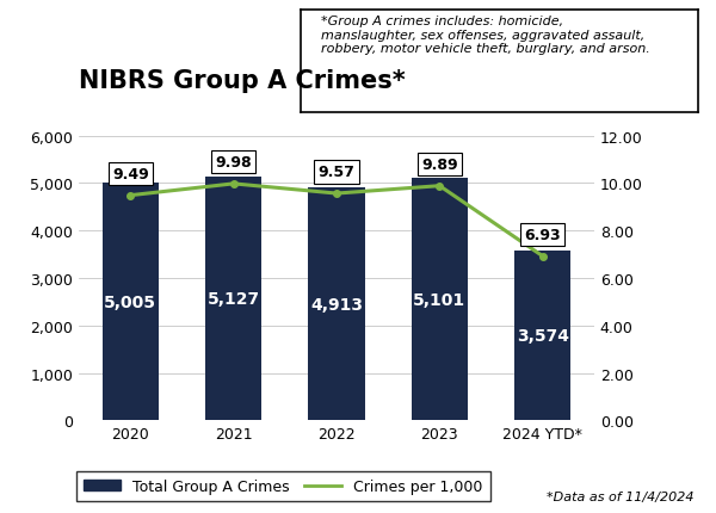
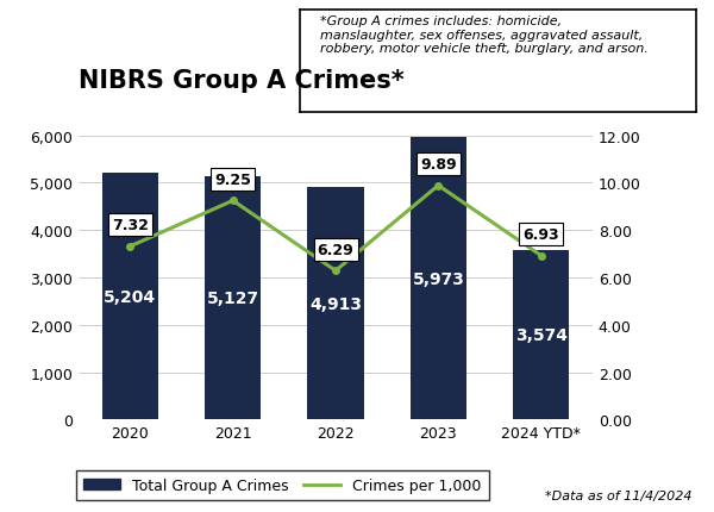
Total Group A Crimes/2020: 5,005 -> 5,204
Crimes per 1,000/2020: 9.49 -> 7.32
Crimes per 1,000/2021: 9.98 -> 9.25
Crimes per 1,000/2022: 9.57 -> 6.29
Total Group A Crimes/2023: 5,101 -> 5,973
